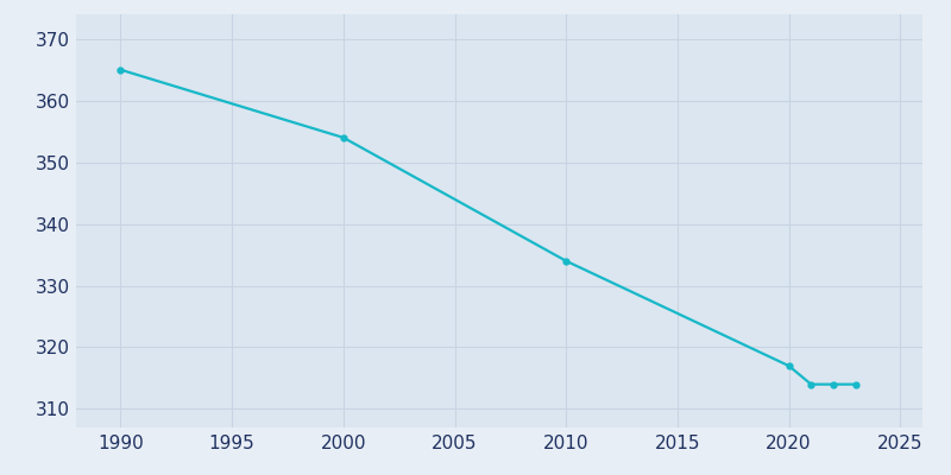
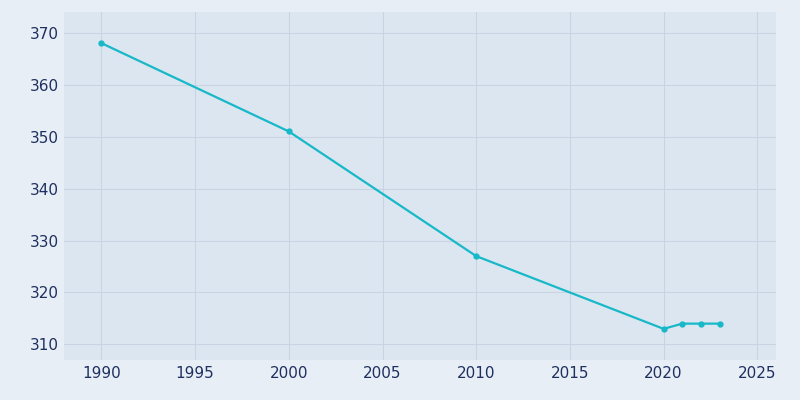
1990: 365 -> 368
2000: 354 -> 351
2010: 334 -> 327
2020: 317 -> 313
